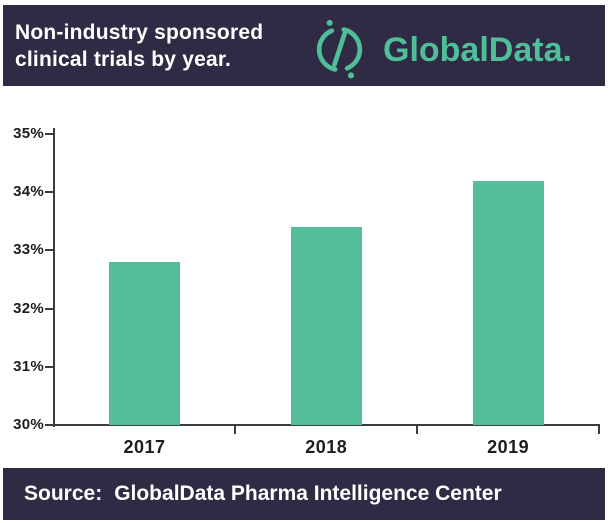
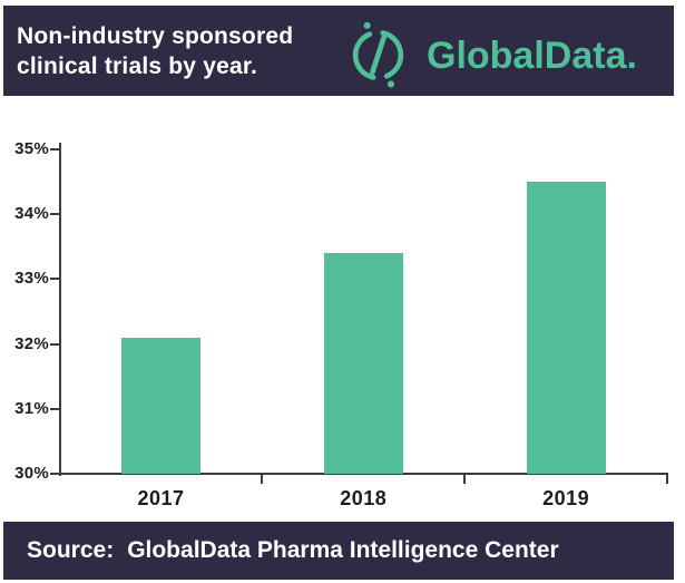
2017: 32.8% -> 32.1%
2019: 34.2% -> 34.5%
